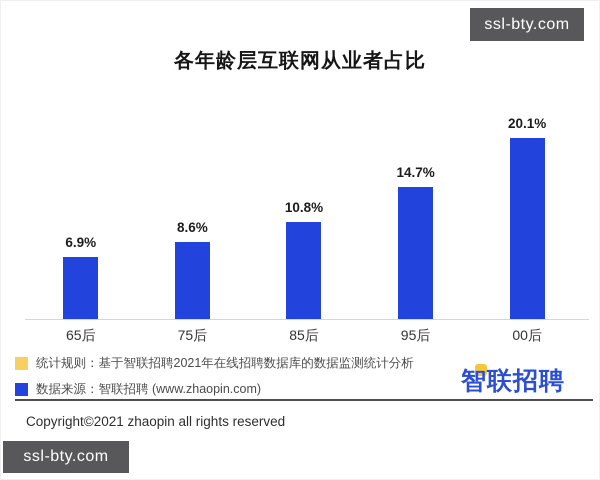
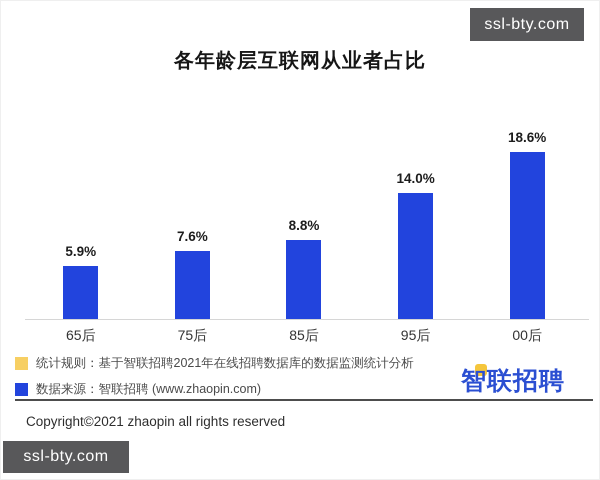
65后: 6.9% -> 5.9%
75后: 8.6% -> 7.6%
85后: 10.8% -> 8.8%
95后: 14.7% -> 14.0%
00后: 20.1% -> 18.6%
